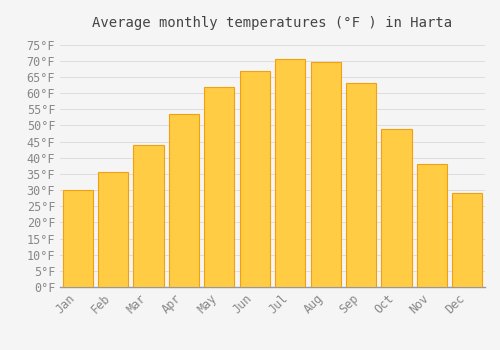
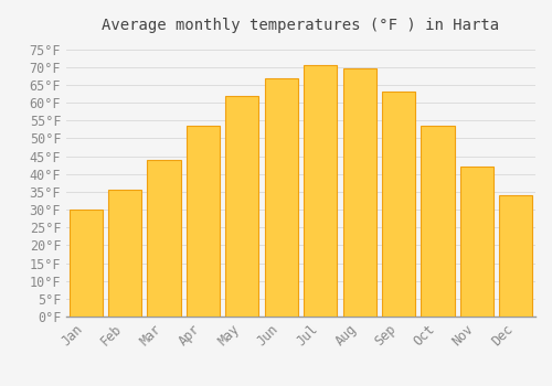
Oct: 49.0°F -> 53.5°F
Nov: 38.0°F -> 42.0°F
Dec: 29.0°F -> 34.0°F
